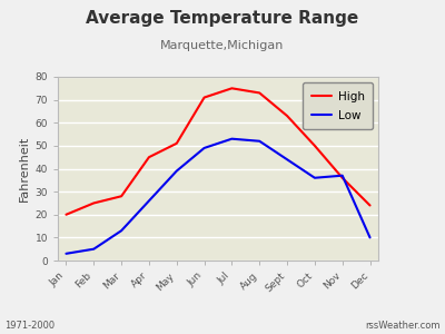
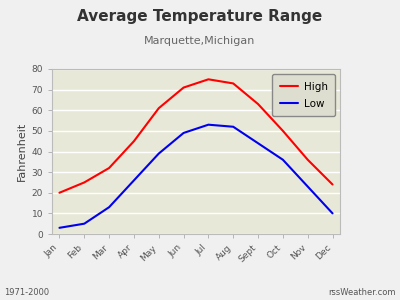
High/Mar: 28 -> 32
High/May: 51 -> 61
Low/Nov: 37 -> 23
